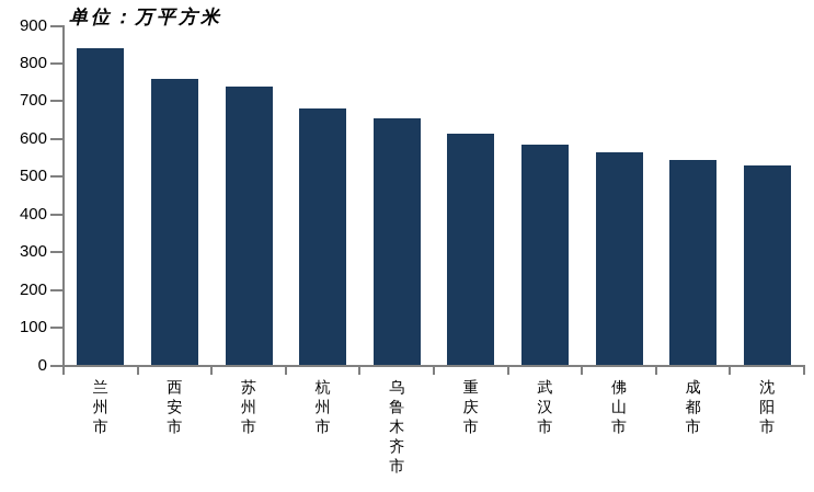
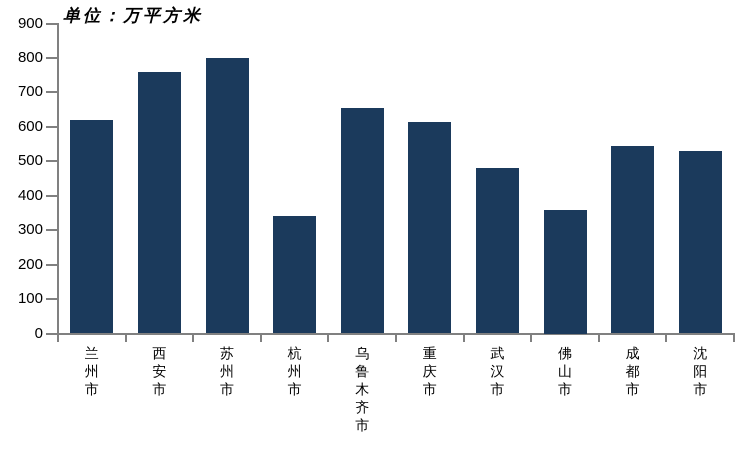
兰州市: 840 -> 620
苏州市: 740 -> 800
杭州市: 680 -> 340
武汉市: 580 -> 480
佛山市: 570 -> 360
